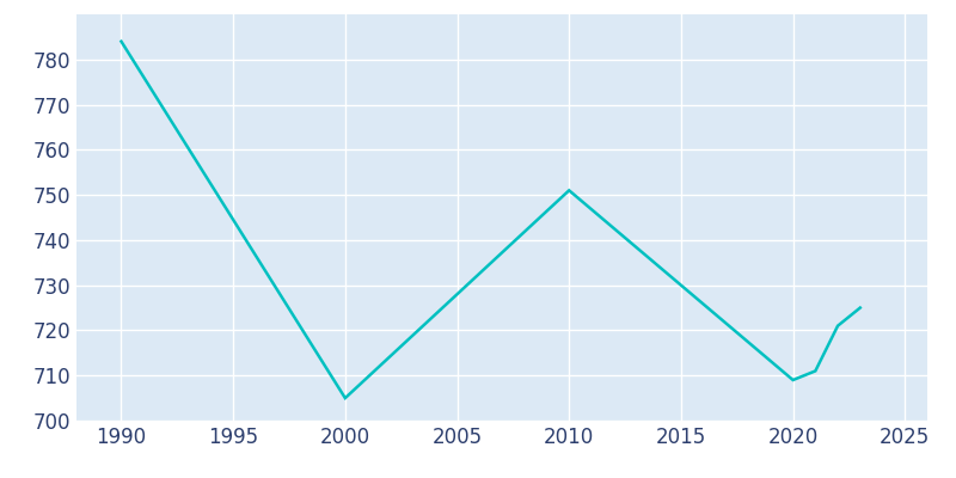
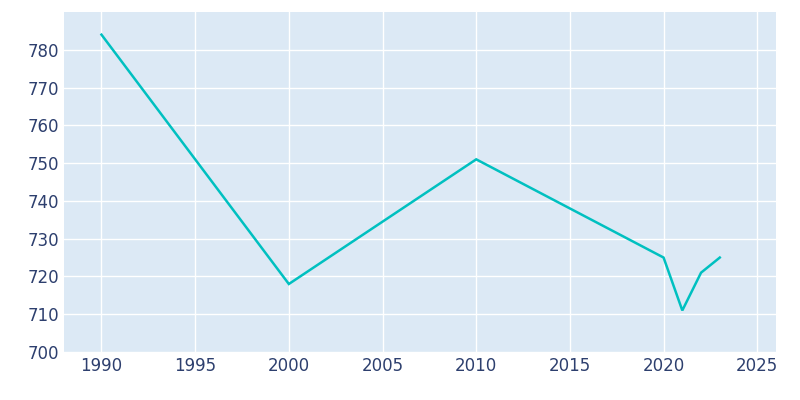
2000: 705 -> 718
2020: 709 -> 725
